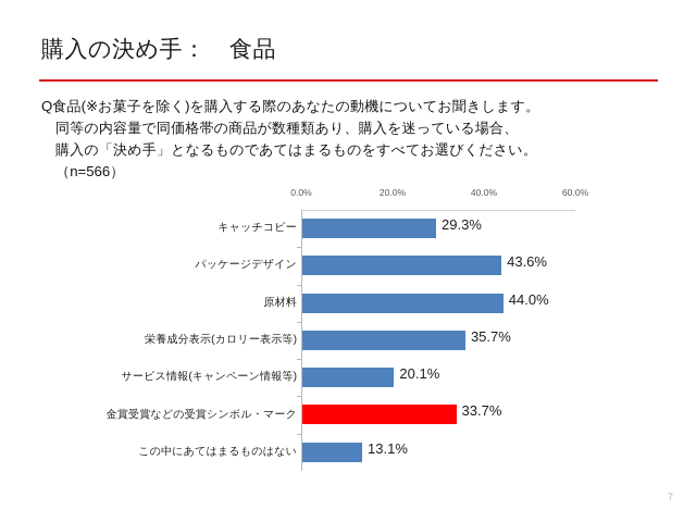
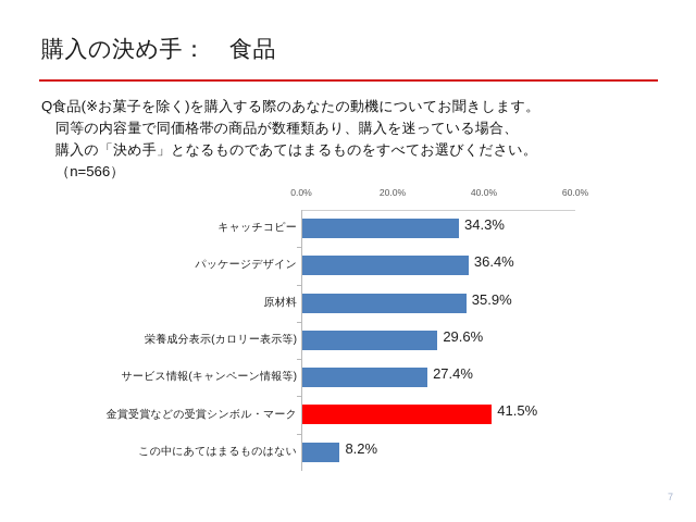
キャッチコピー: 29.3% -> 34.3%
パッケージデザイン: 43.6% -> 36.4%
原材料: 44.0% -> 35.9%
栄養成分表示(カロリー表示等): 35.7% -> 29.6%
サービス情報(キャンペーン情報等): 20.1% -> 27.4%
金賞受賞などの受賞シンボル・マーク: 33.7% -> 41.5%
この中にあてはまるものはない: 13.1% -> 8.2%
